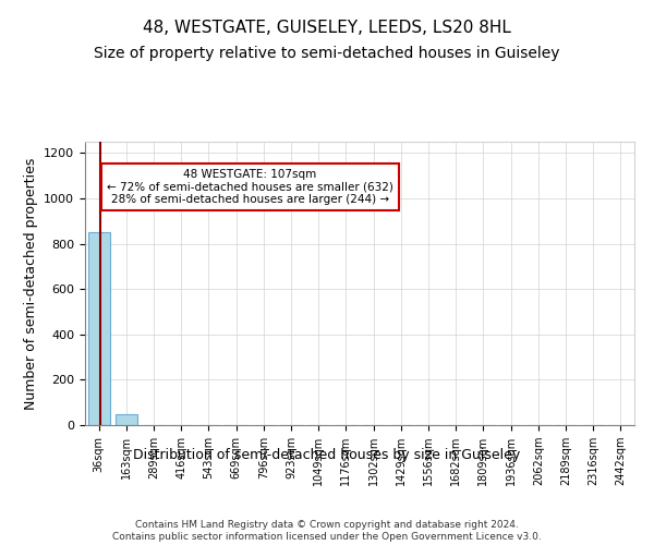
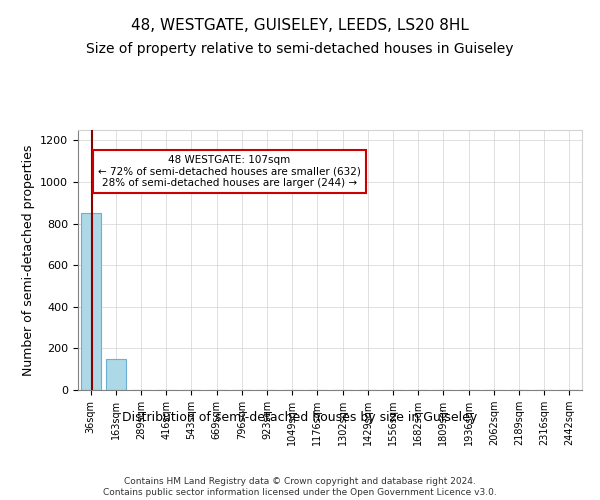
163sqm: 50 -> 150
